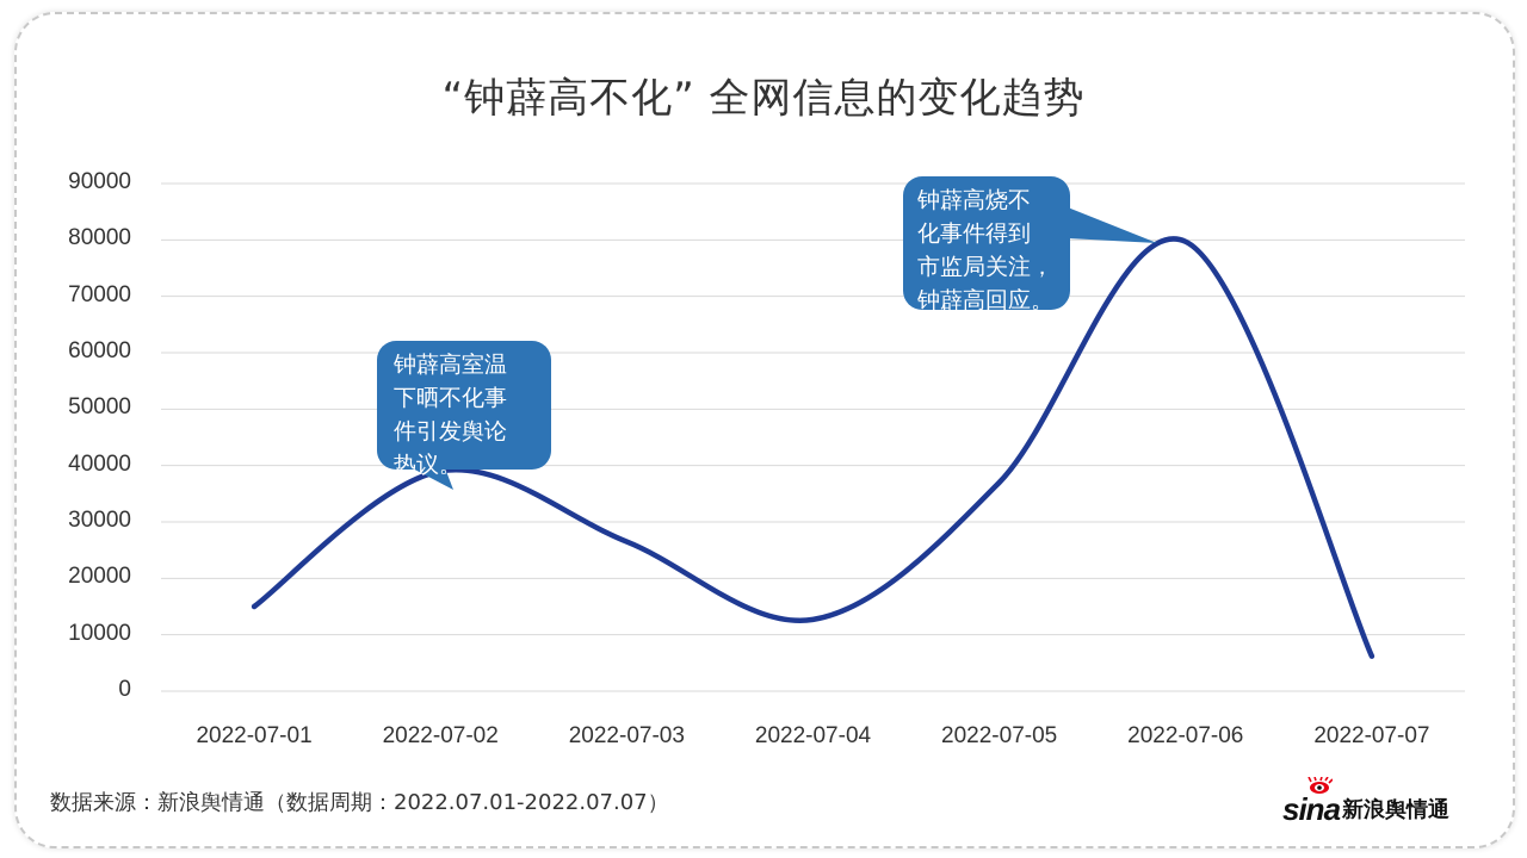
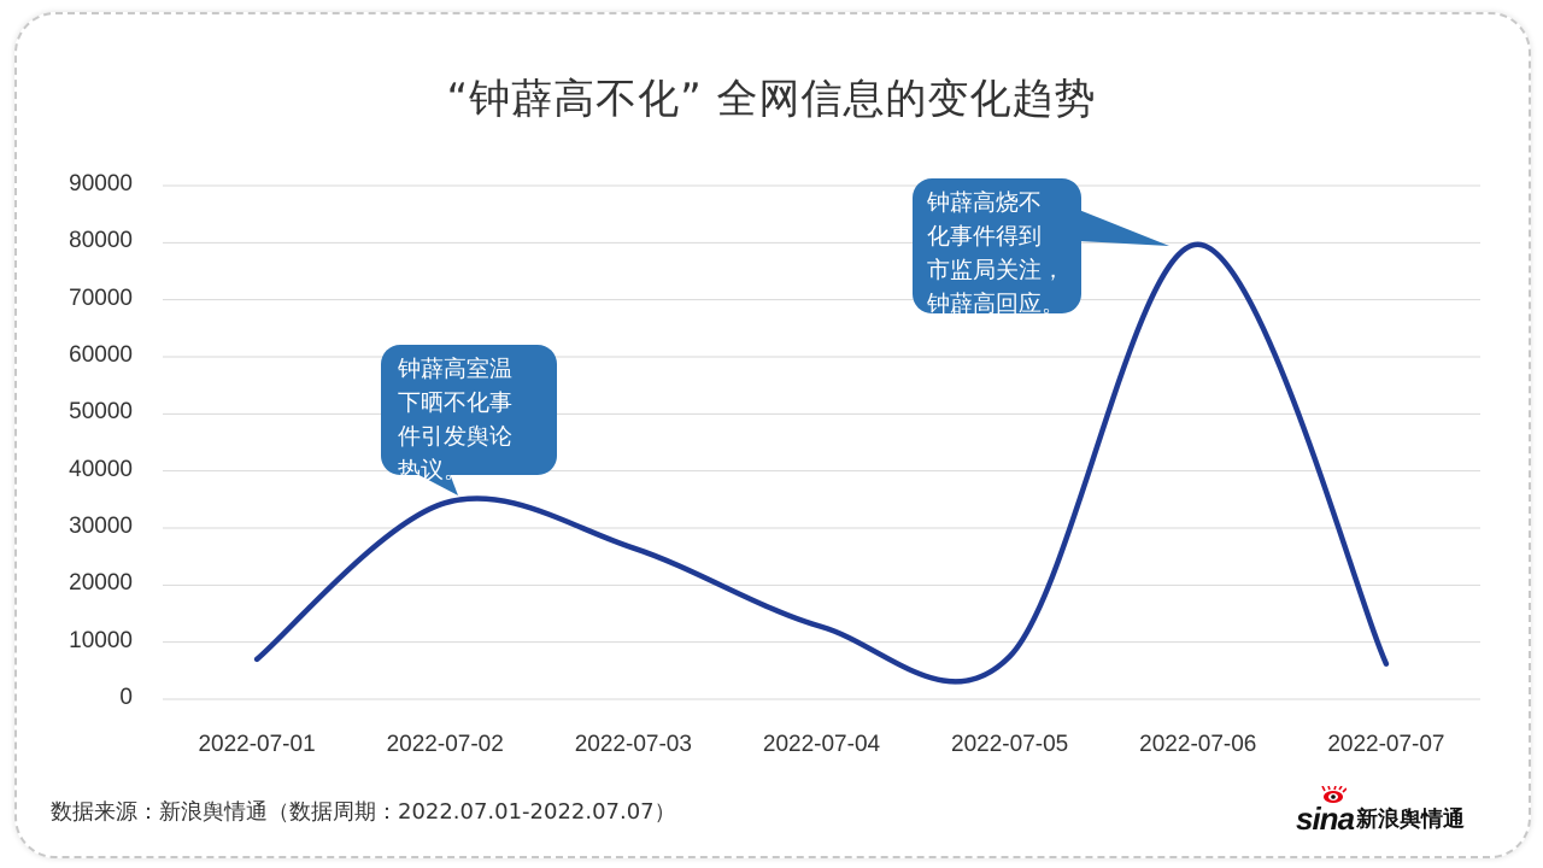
2022-07-01: 15000 -> 7000
2022-07-02: 39000 -> 34000
2022-07-05: 37000 -> 8000
